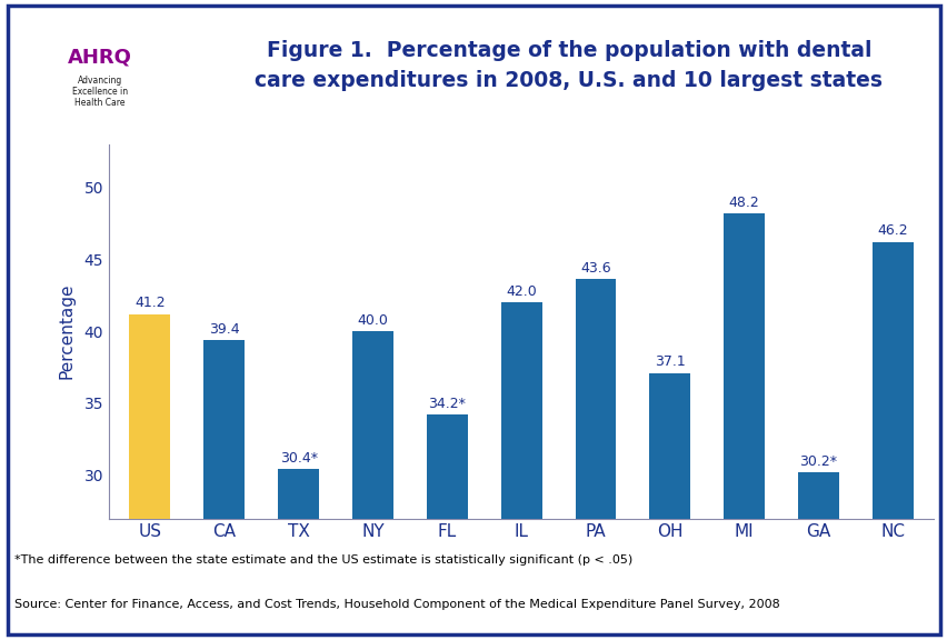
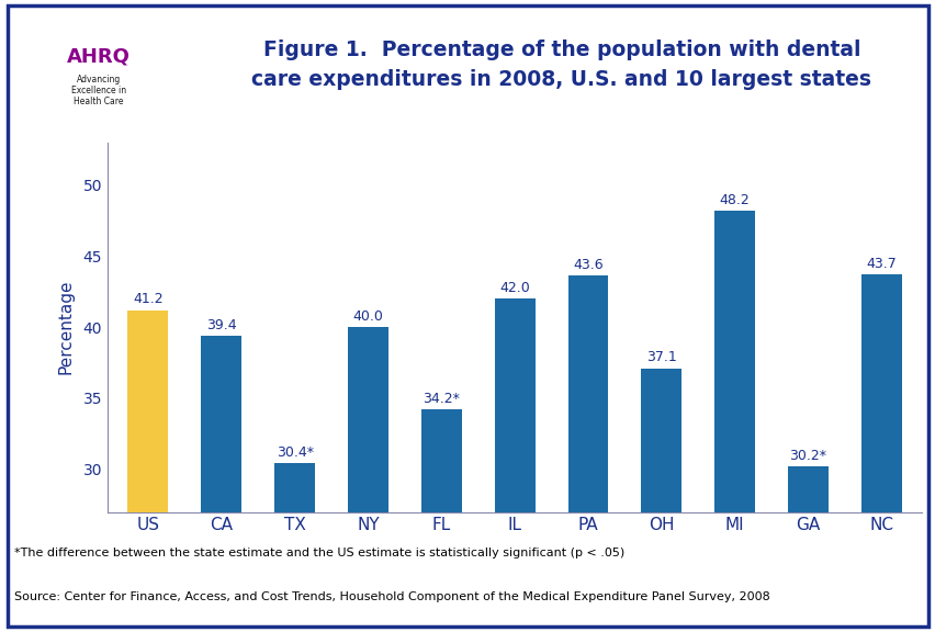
NC: 46.2 -> 43.7
